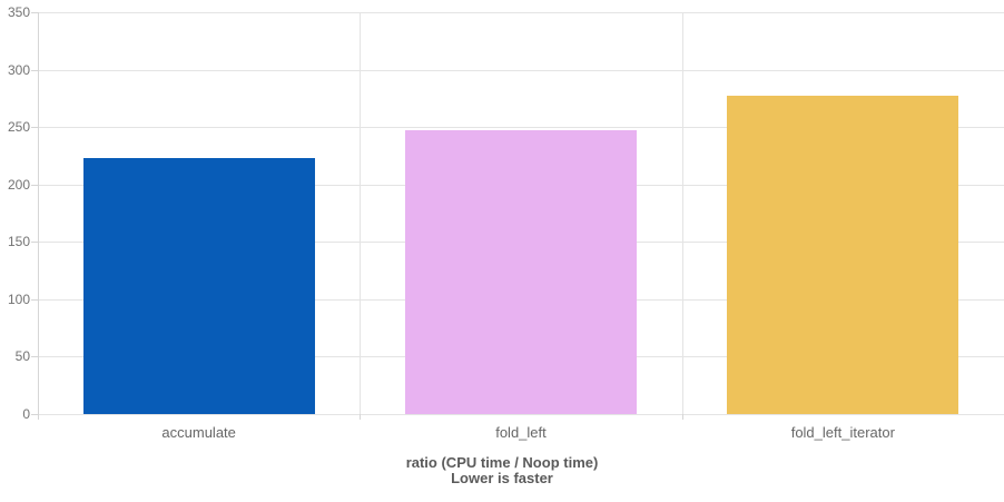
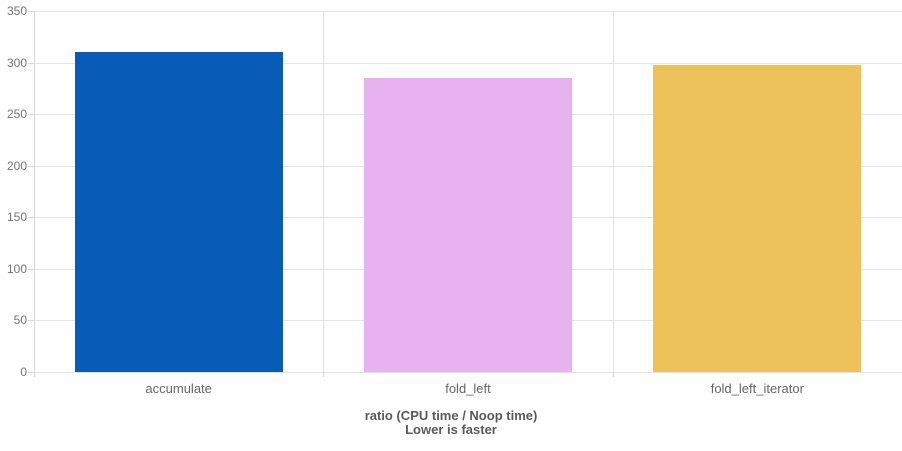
accumulate: 223 -> 310
fold_left: 247 -> 285
fold_left_iterator: 277 -> 298
